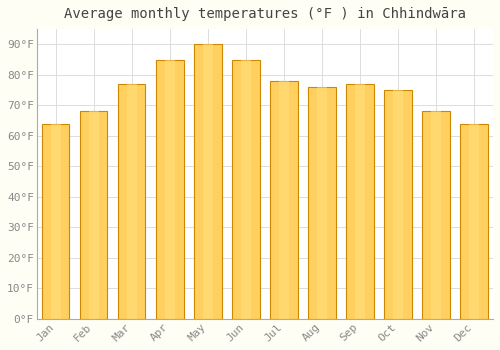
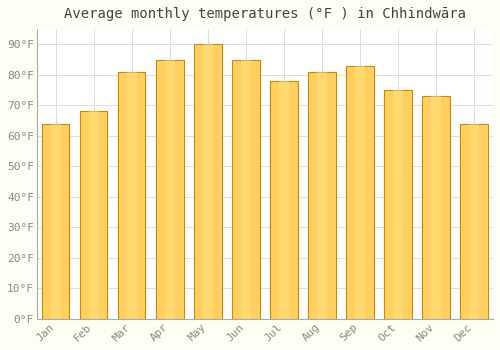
Mar: 77°F -> 81°F
Aug: 76°F -> 81°F
Sep: 77°F -> 83°F
Nov: 68°F -> 73°F
